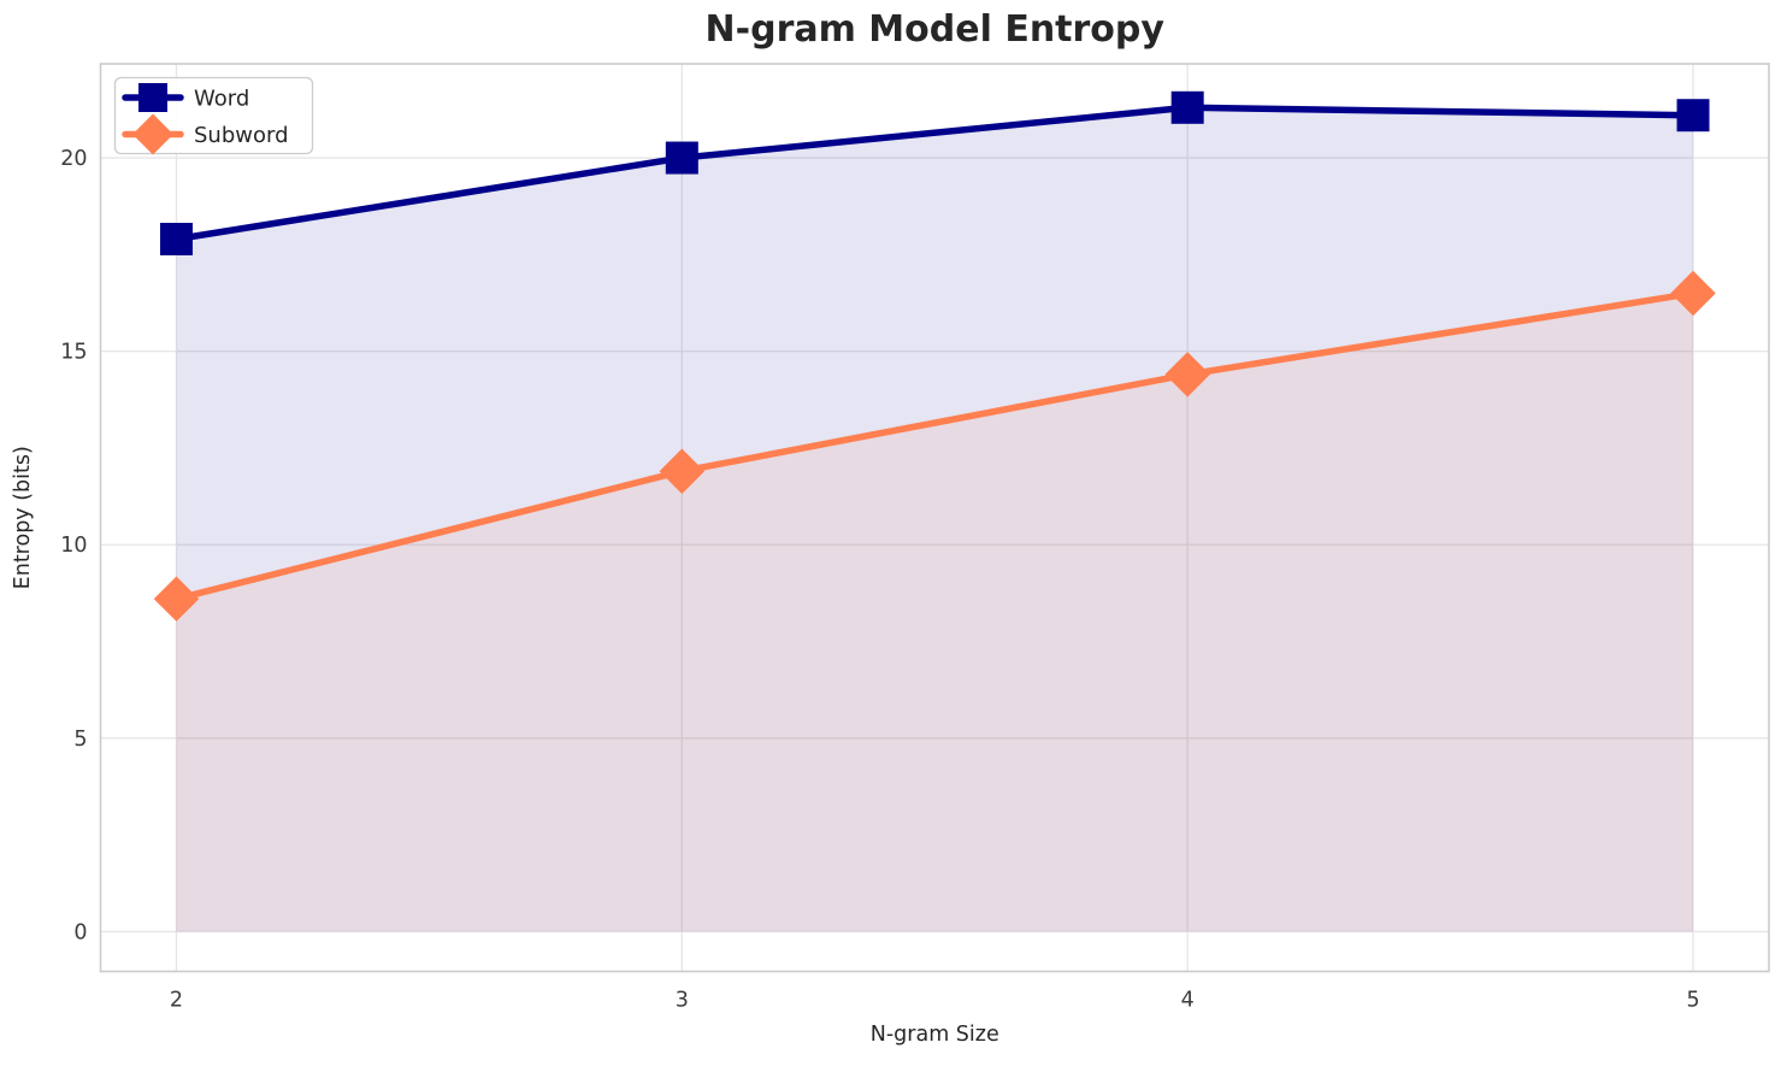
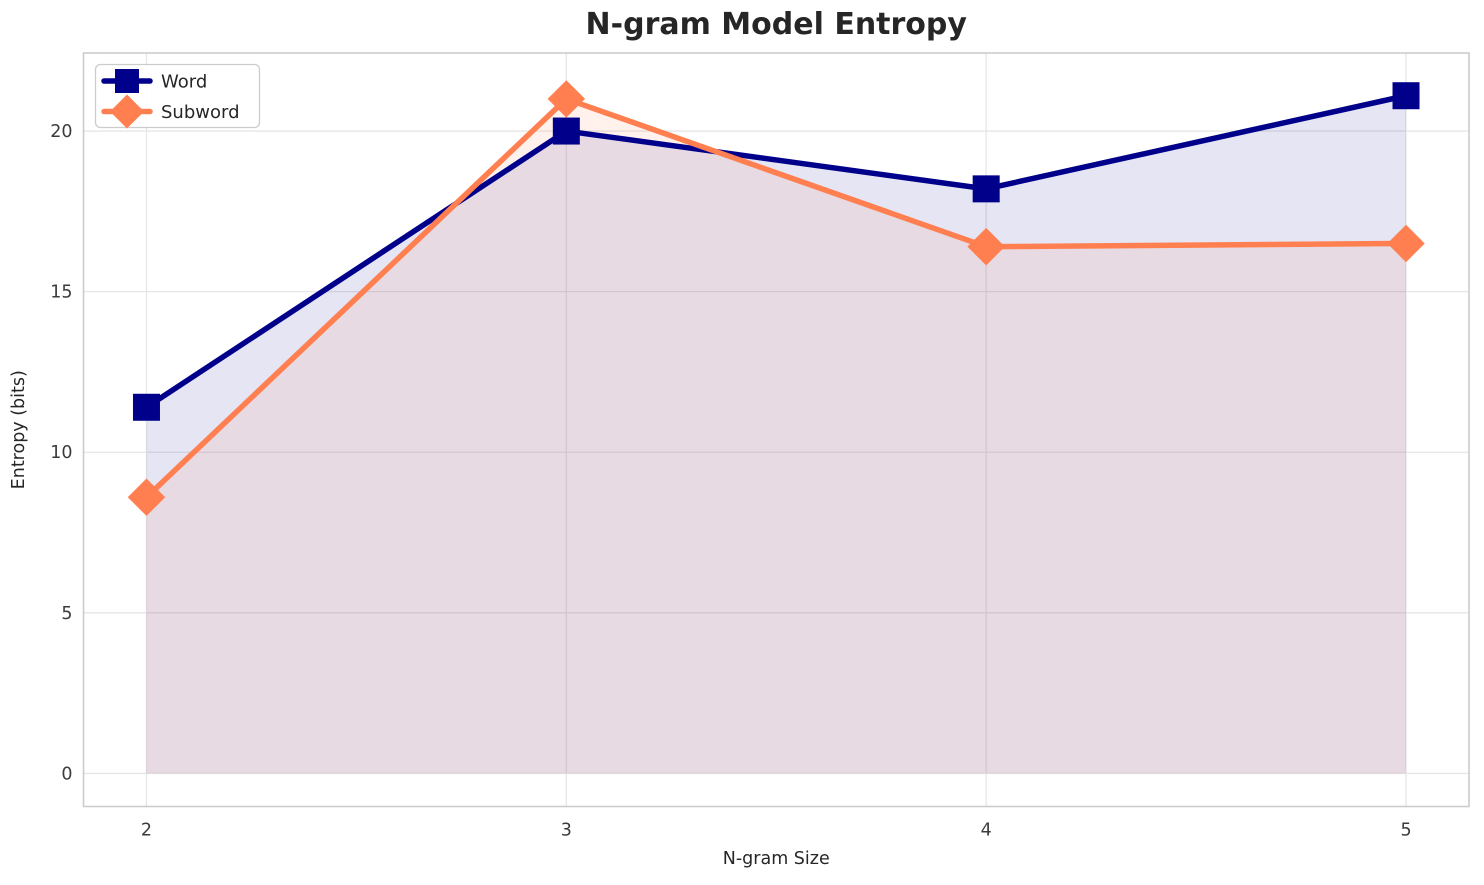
Word/2: 17.9 -> 11.4
Subword/3: 11.9 -> 21.0
Word/4: 21.3 -> 18.2
Subword/4: 14.4 -> 16.4
